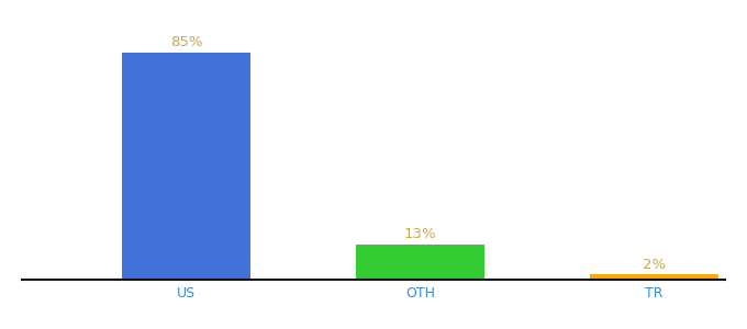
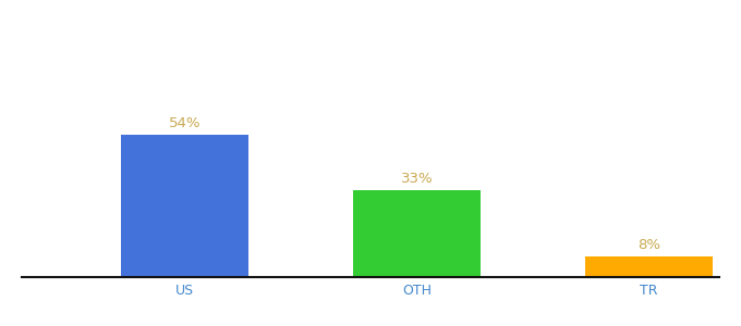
US: 85% -> 54%
OTH: 13% -> 33%
TR: 2% -> 8%
